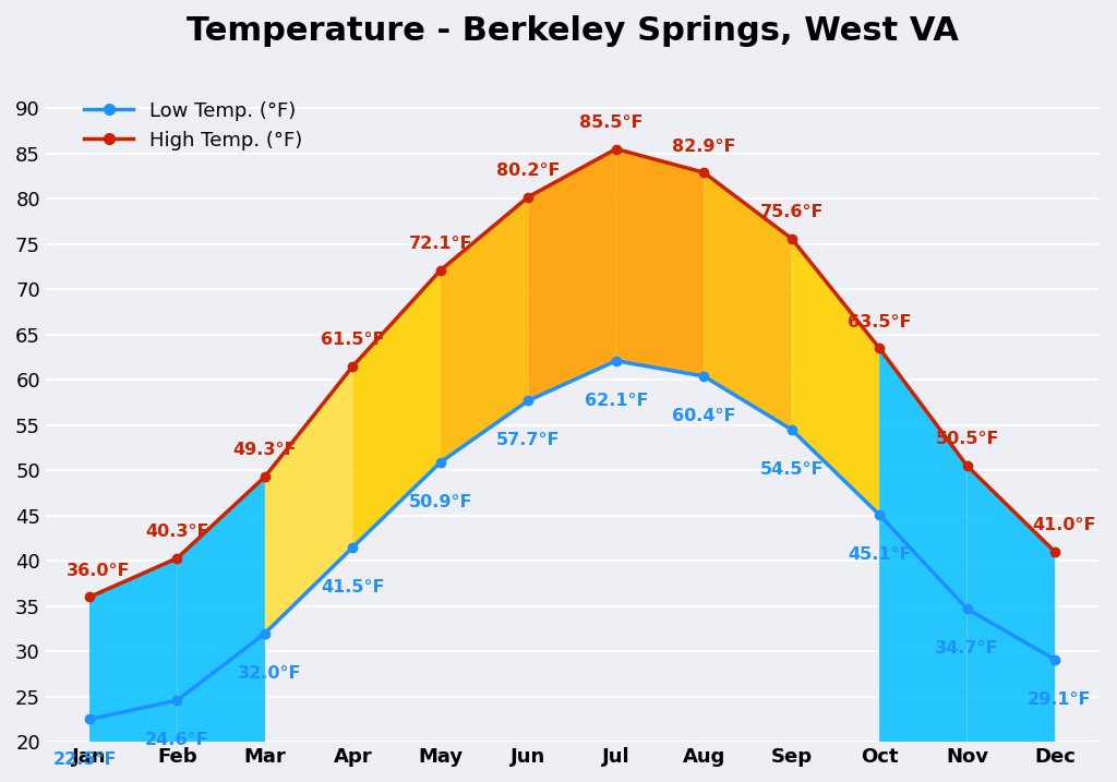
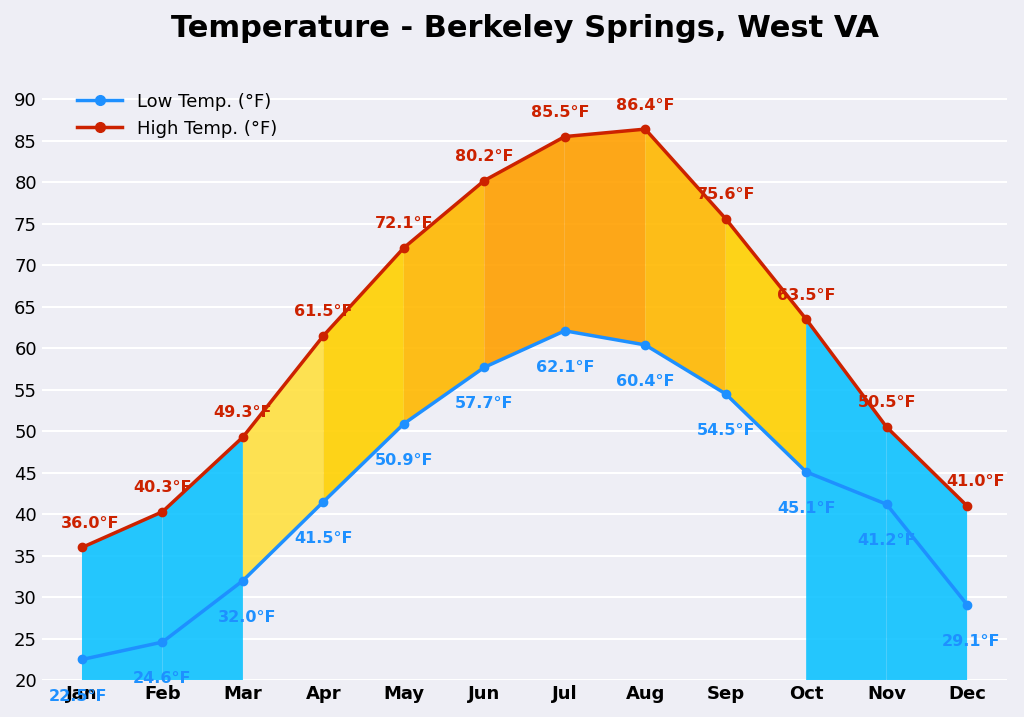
High Temp. (°F)/Aug: 82.9°F -> 86.4°F
Low Temp. (°F)/Nov: 34.7 -> 41.2
